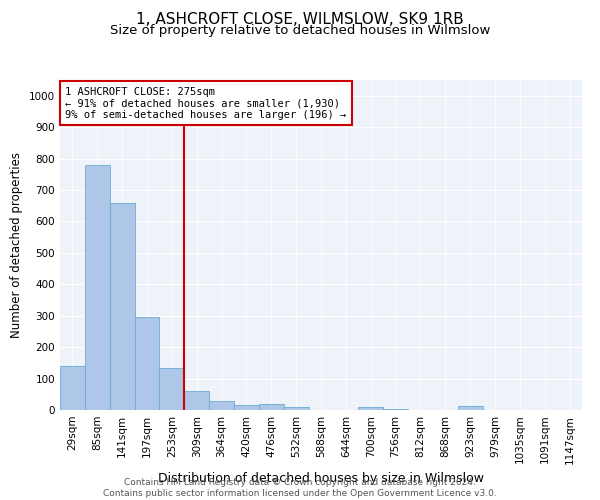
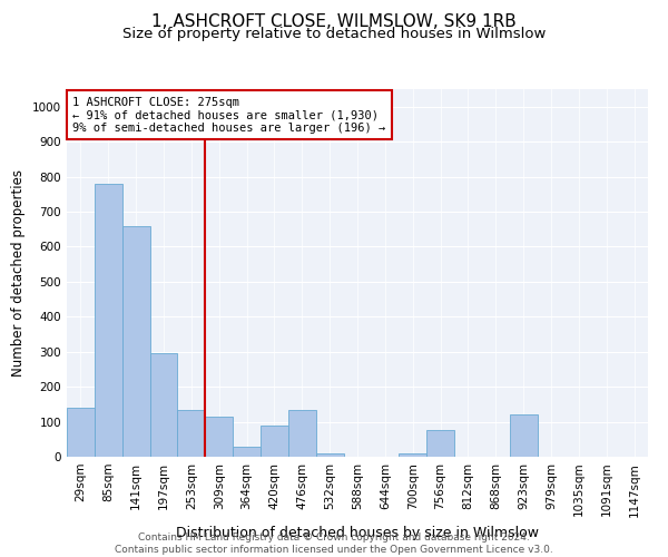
309sqm: 60 -> 115
420sqm: 15 -> 90
476sqm: 18 -> 135
756sqm: 4 -> 75
923sqm: 12 -> 120
